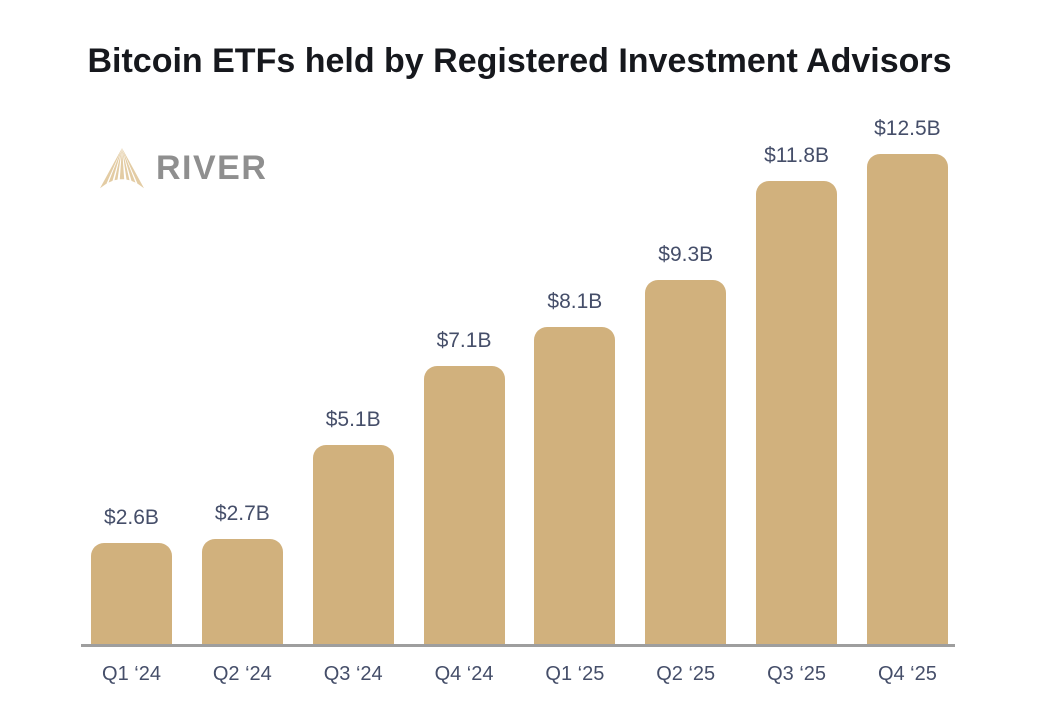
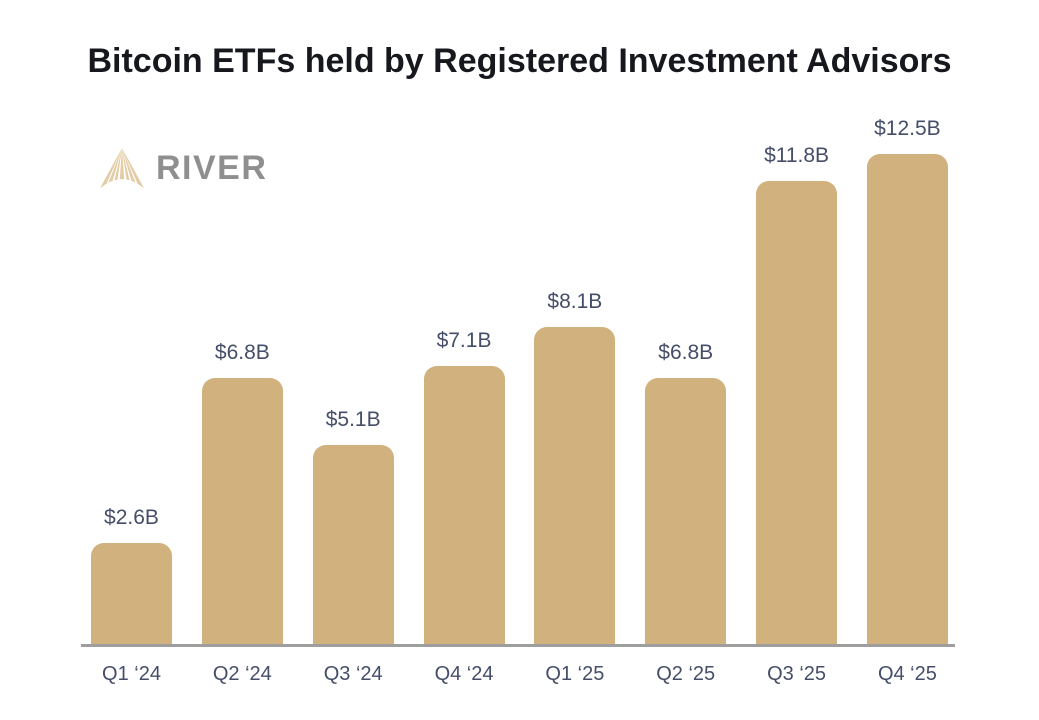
Q2 ‘24: $2.7B -> $6.8B
Q2 ‘25: $9.3B -> $6.8B
